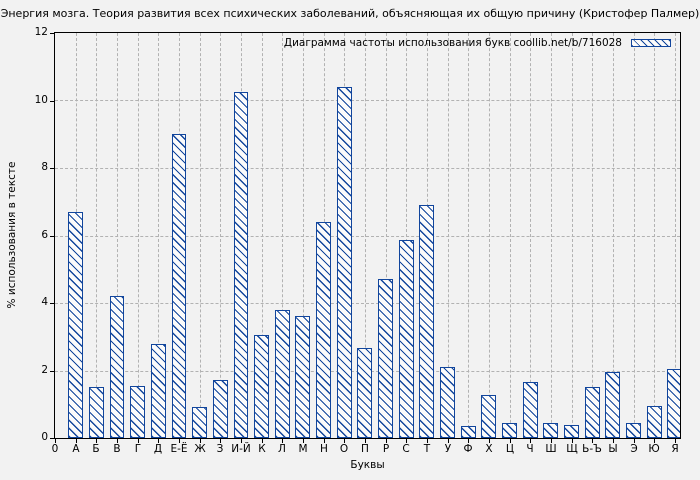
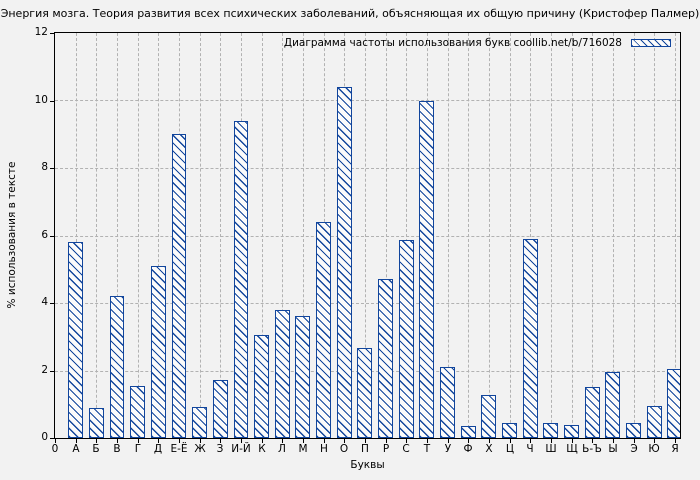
А: 6.7 -> 5.8
Б: 1.5 -> 0.9
Д: 2.8 -> 5.1
И-Й: 10.2 -> 9.4
Т: 6.9 -> 10.0
Ч: 1.6 -> 5.9
